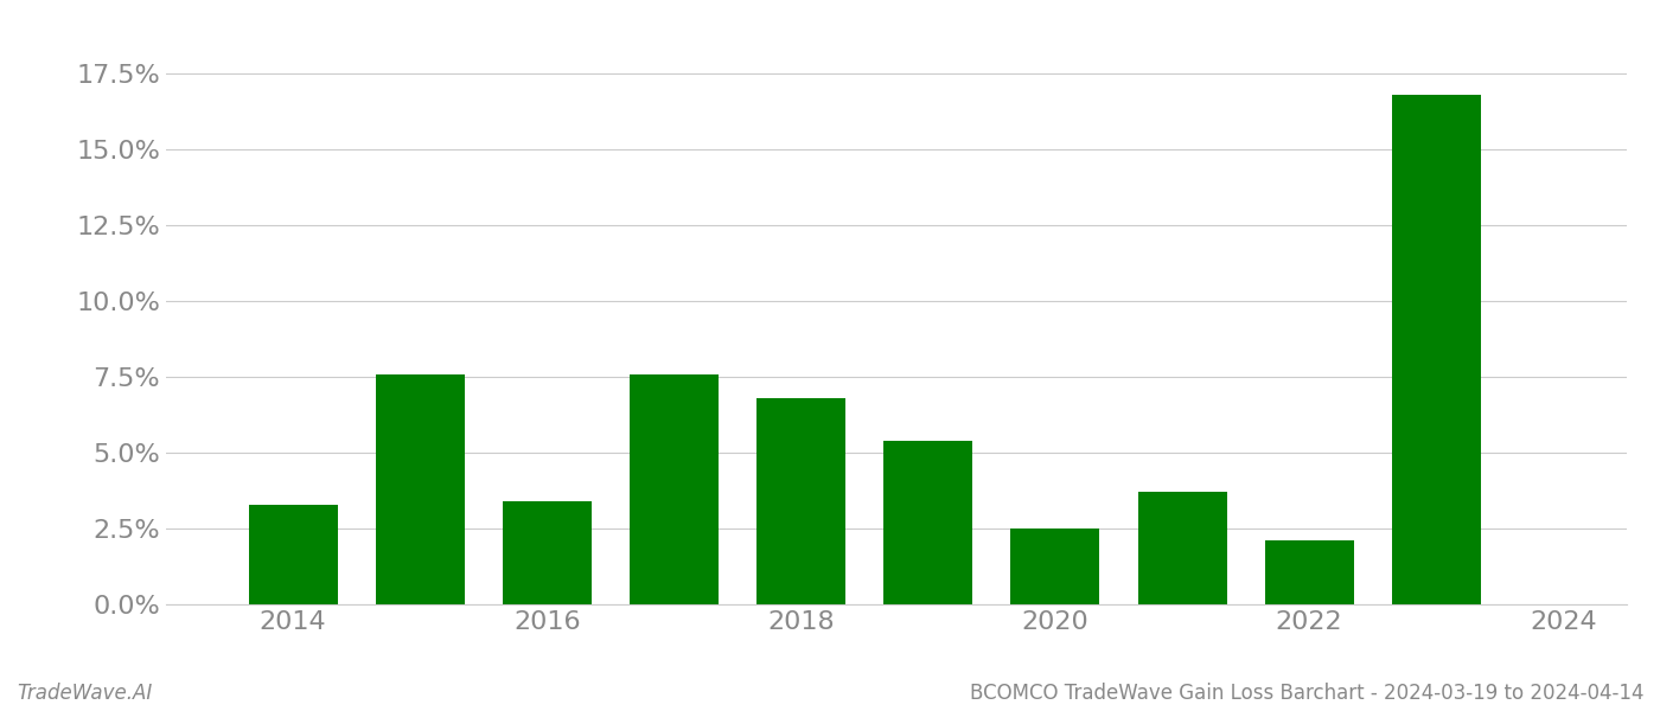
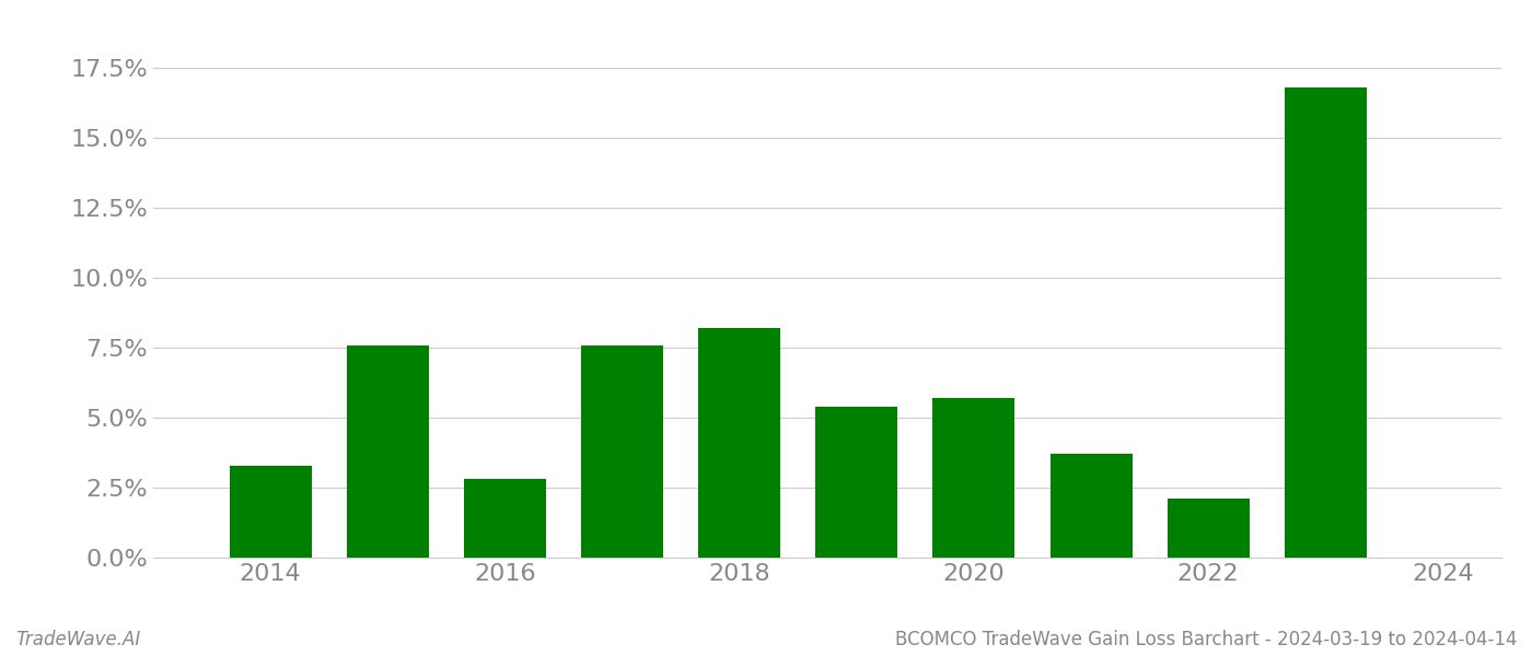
2016: 3.4% -> 2.8%
2018: 6.8% -> 8.2%
2020: 2.5% -> 5.7%
